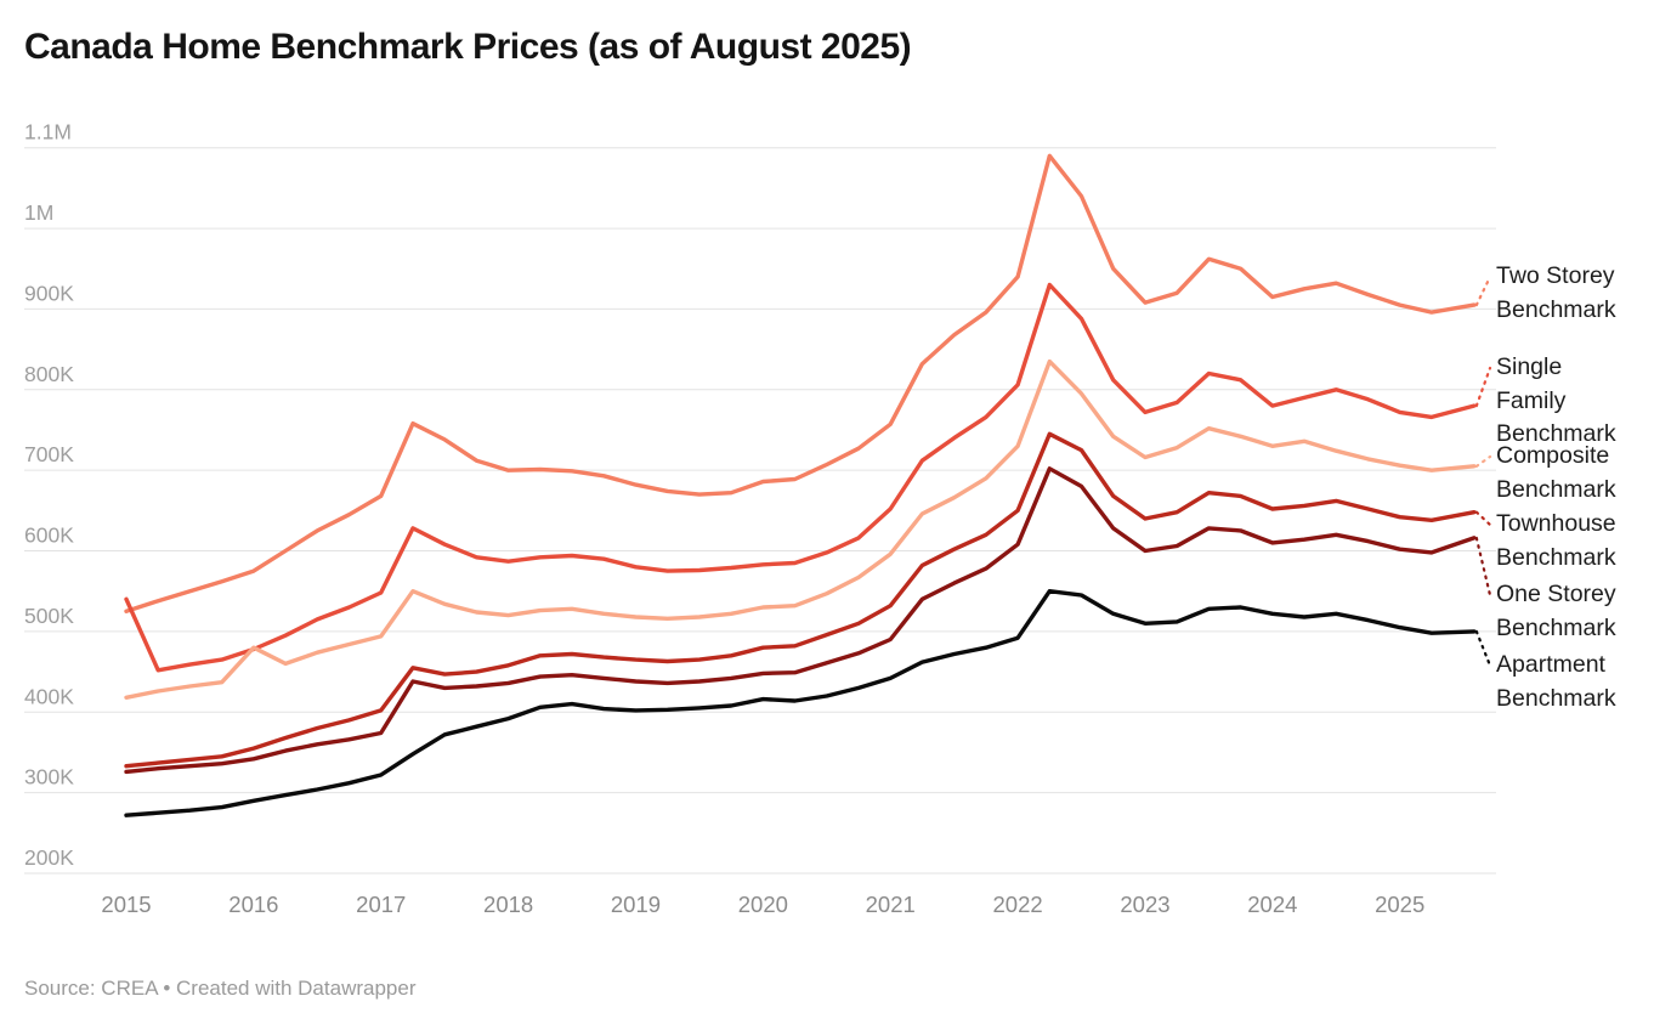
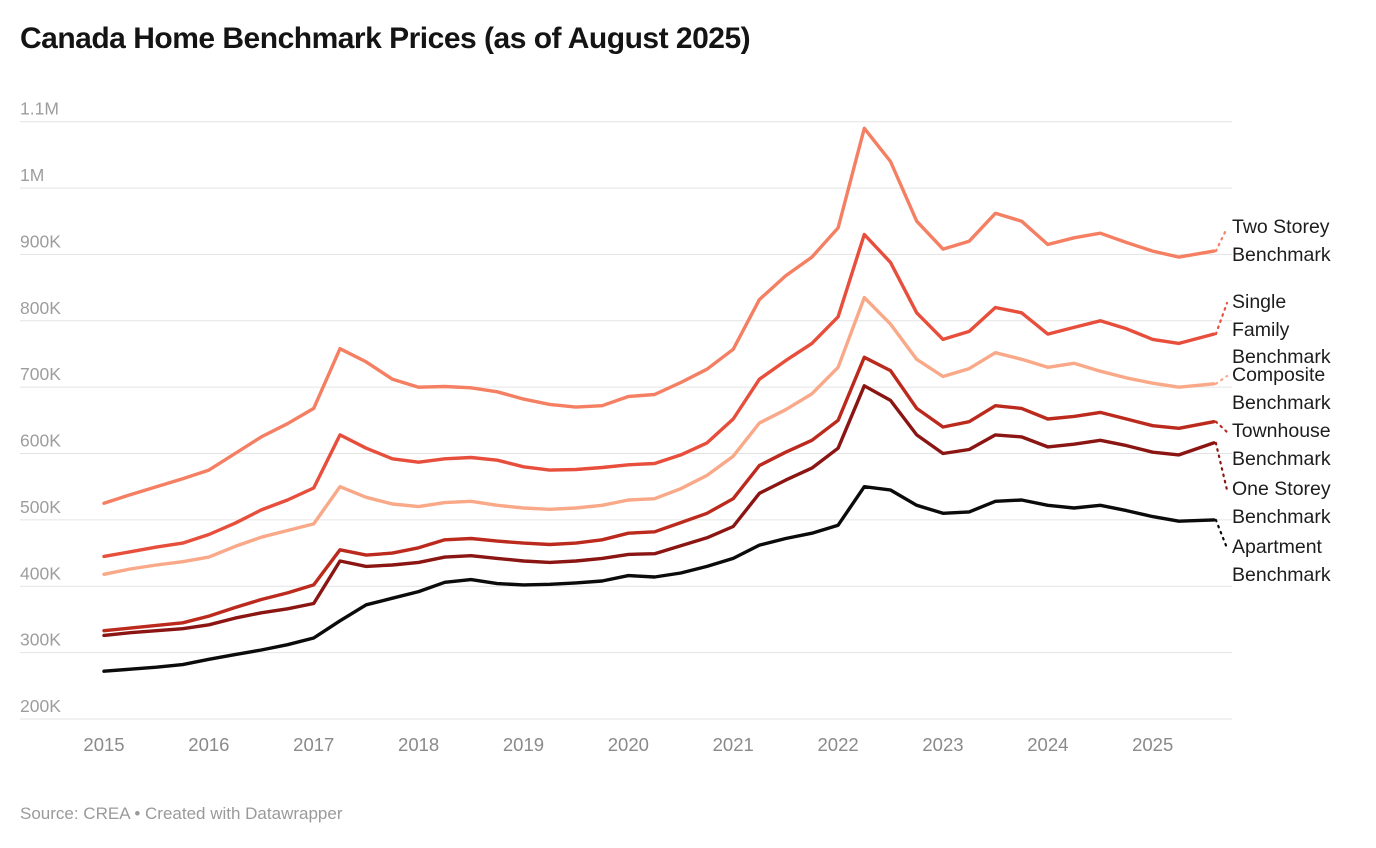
Single Family Benchmark/2015: 540K -> 440K
Composite Benchmark/2016: 480K -> 440K
